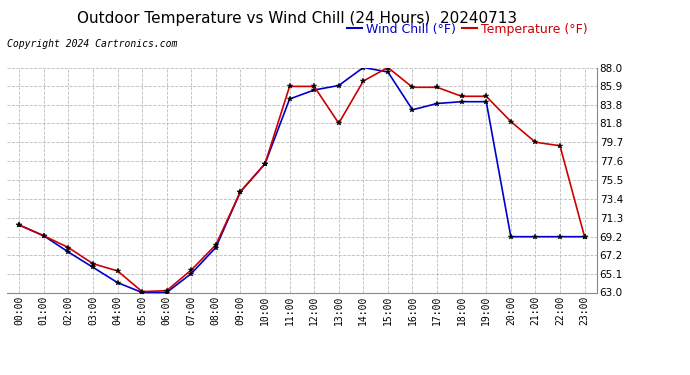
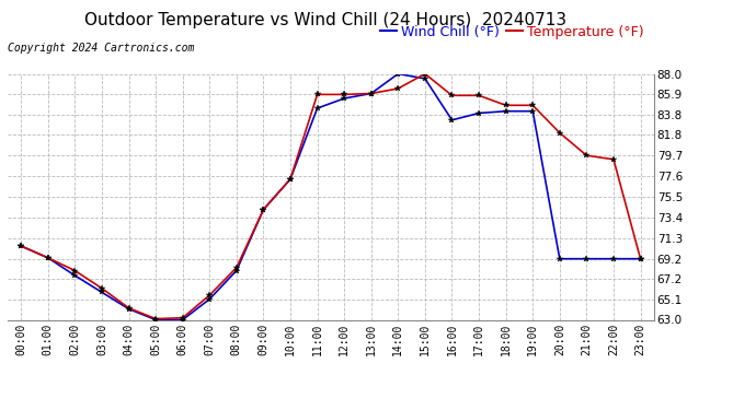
Temperature (°F)/04:00: 65.4 -> 64.2
Temperature (°F)/13:00: 81.8 -> 86.0
